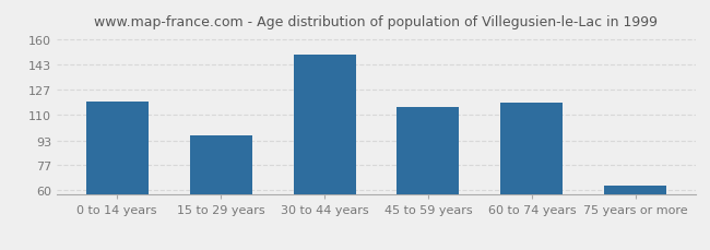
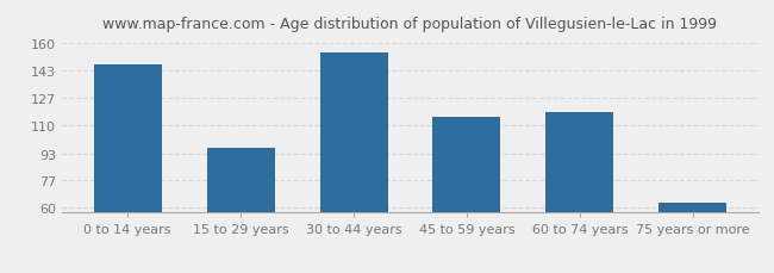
0 to 14 years: 119 -> 147
30 to 44 years: 150 -> 154
